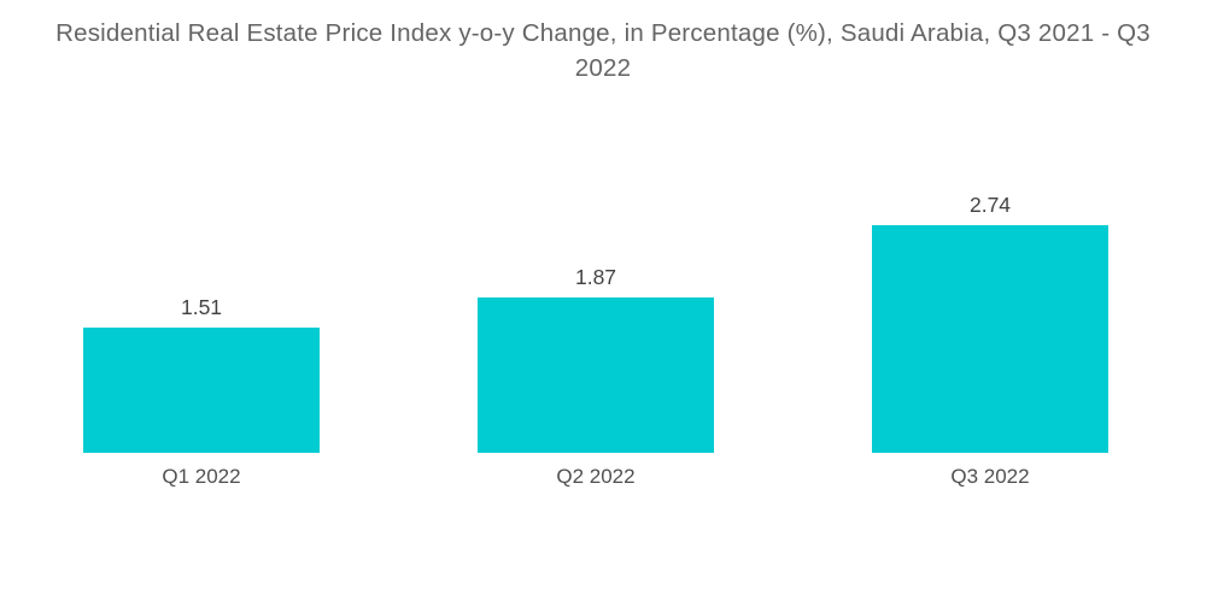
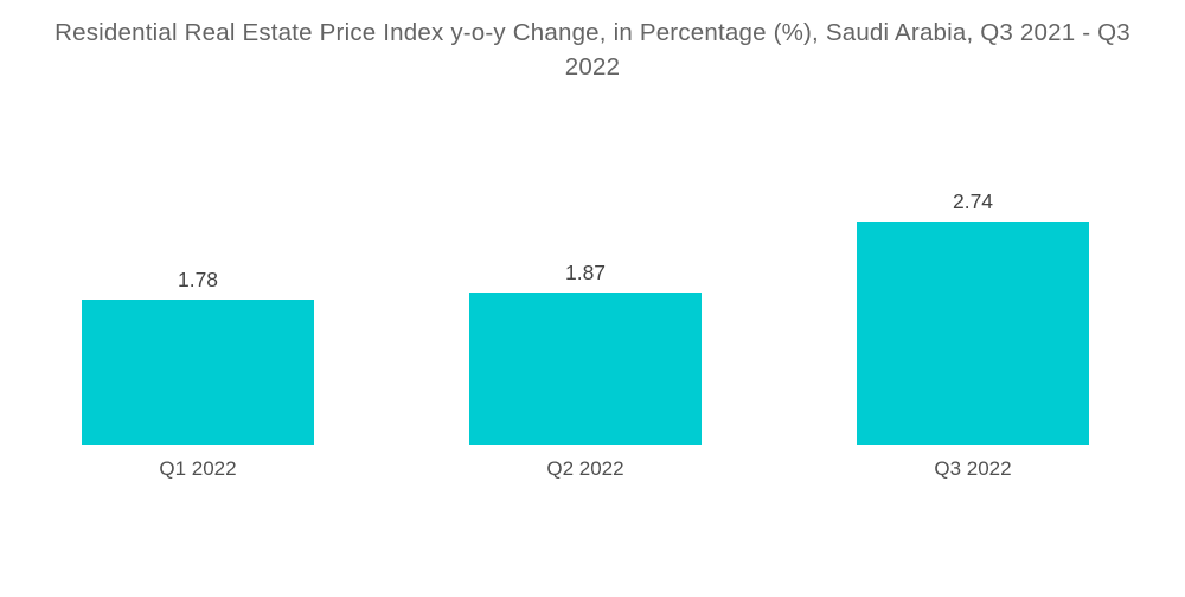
Q1 2022: 1.51 -> 1.78
